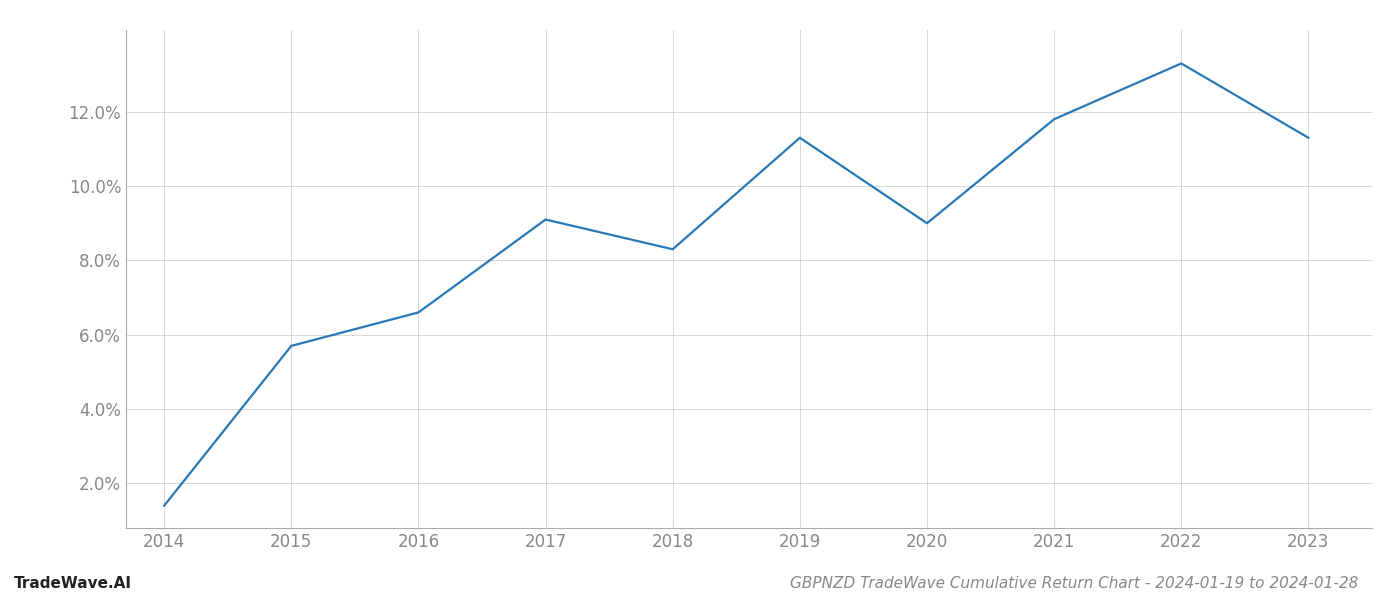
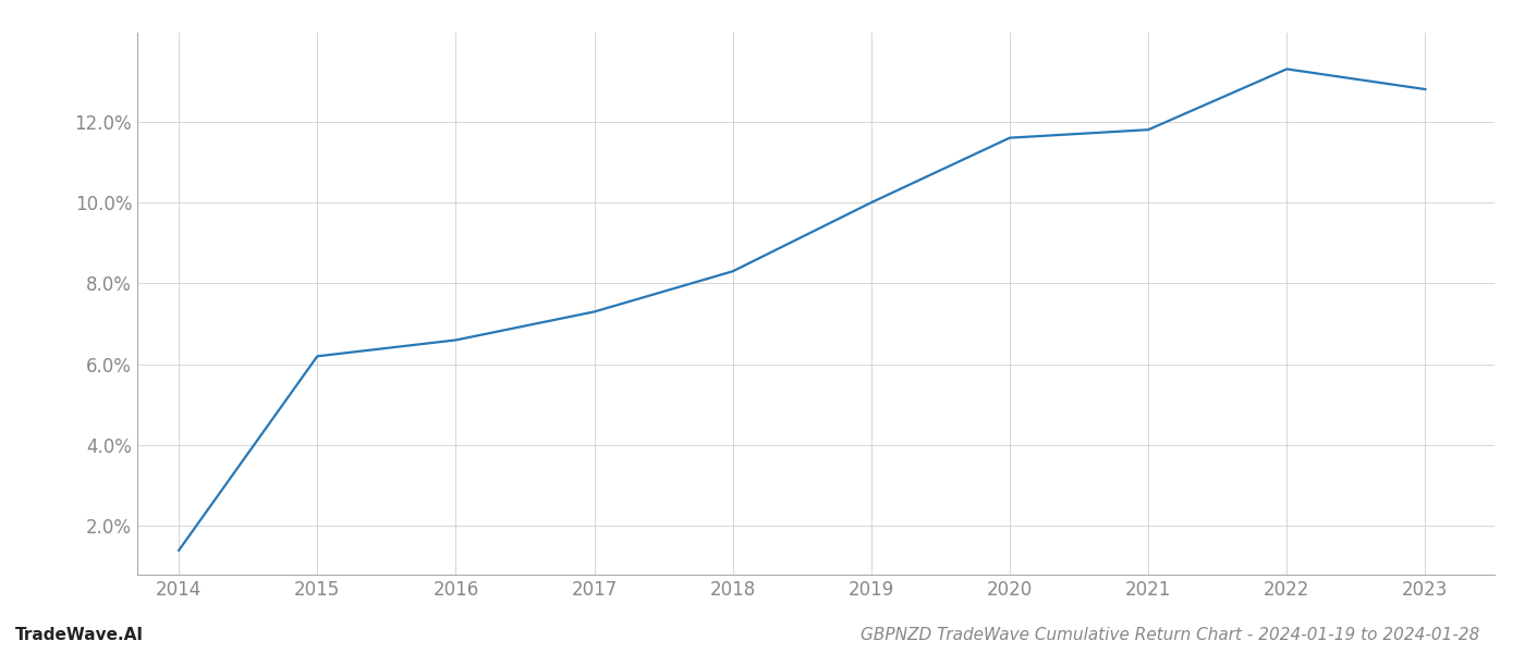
2015: 5.7% -> 6.2%
2017: 9.1% -> 7.3%
2019: 11.3% -> 10.0%
2020: 9.0% -> 11.6%
2023: 11.3% -> 12.8%
